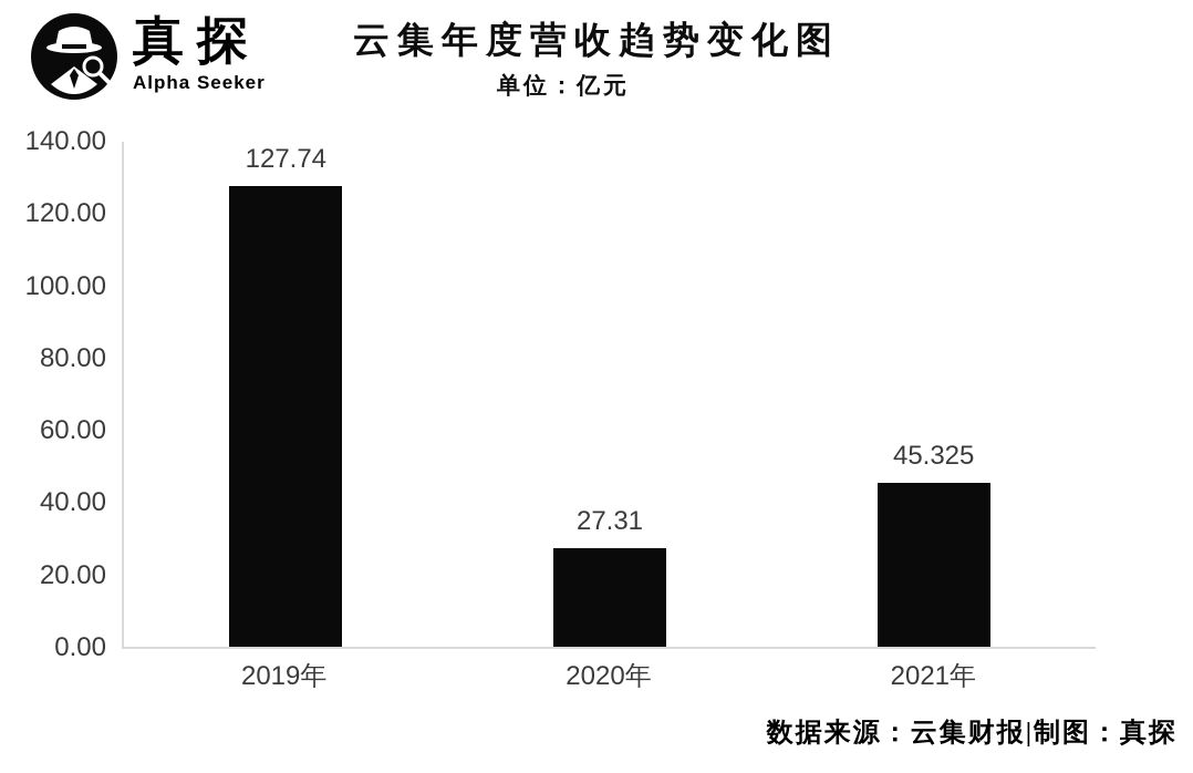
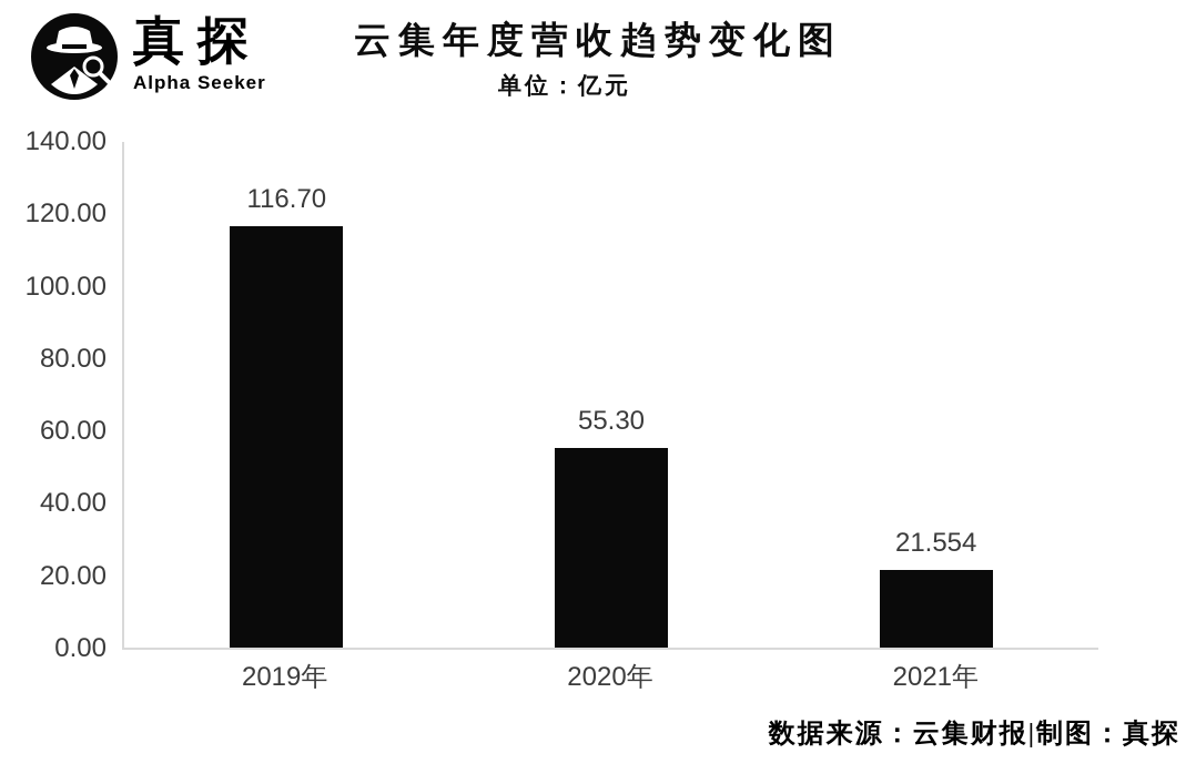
2019年: 127.74 -> 116.70
2020年: 27.31 -> 55.30
2021年: 45.325 -> 21.554
